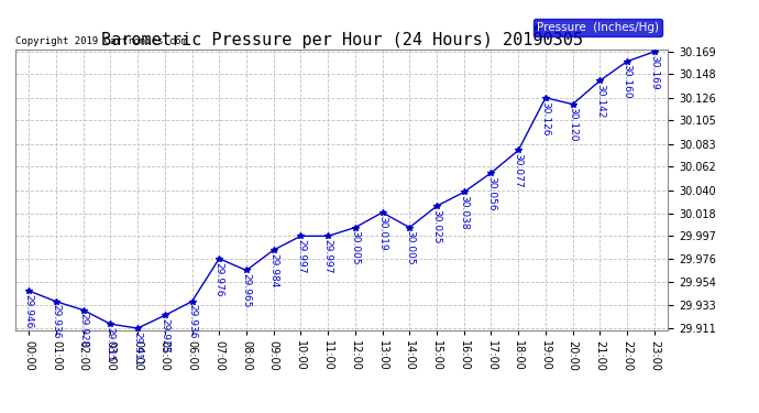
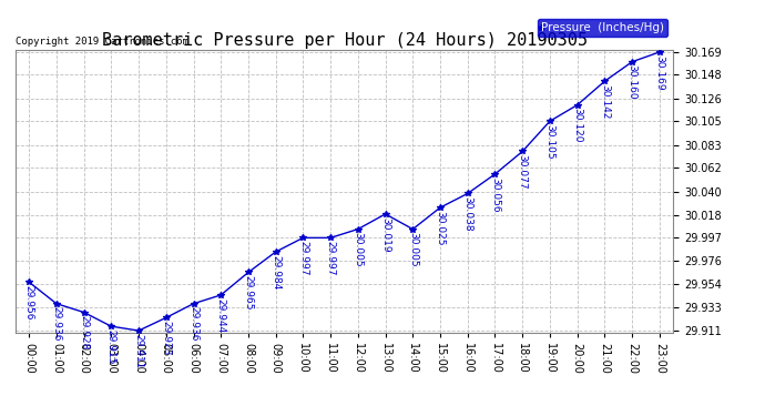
00:00: 29.946 -> 29.956
07:00: 29.976 -> 29.944
19:00: 30.126 -> 30.105
